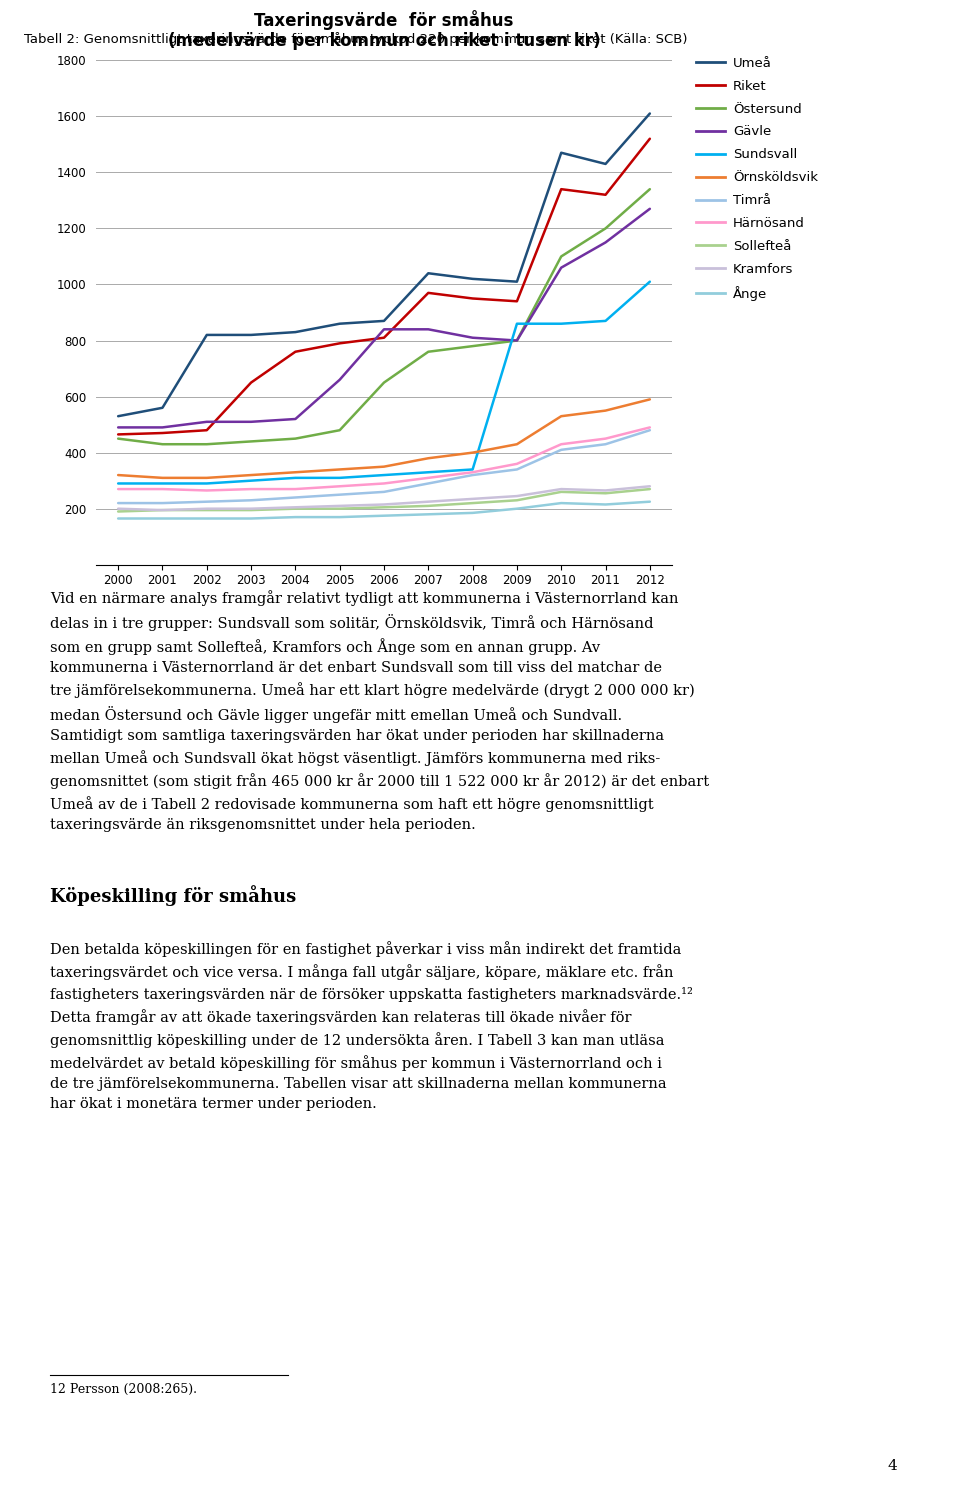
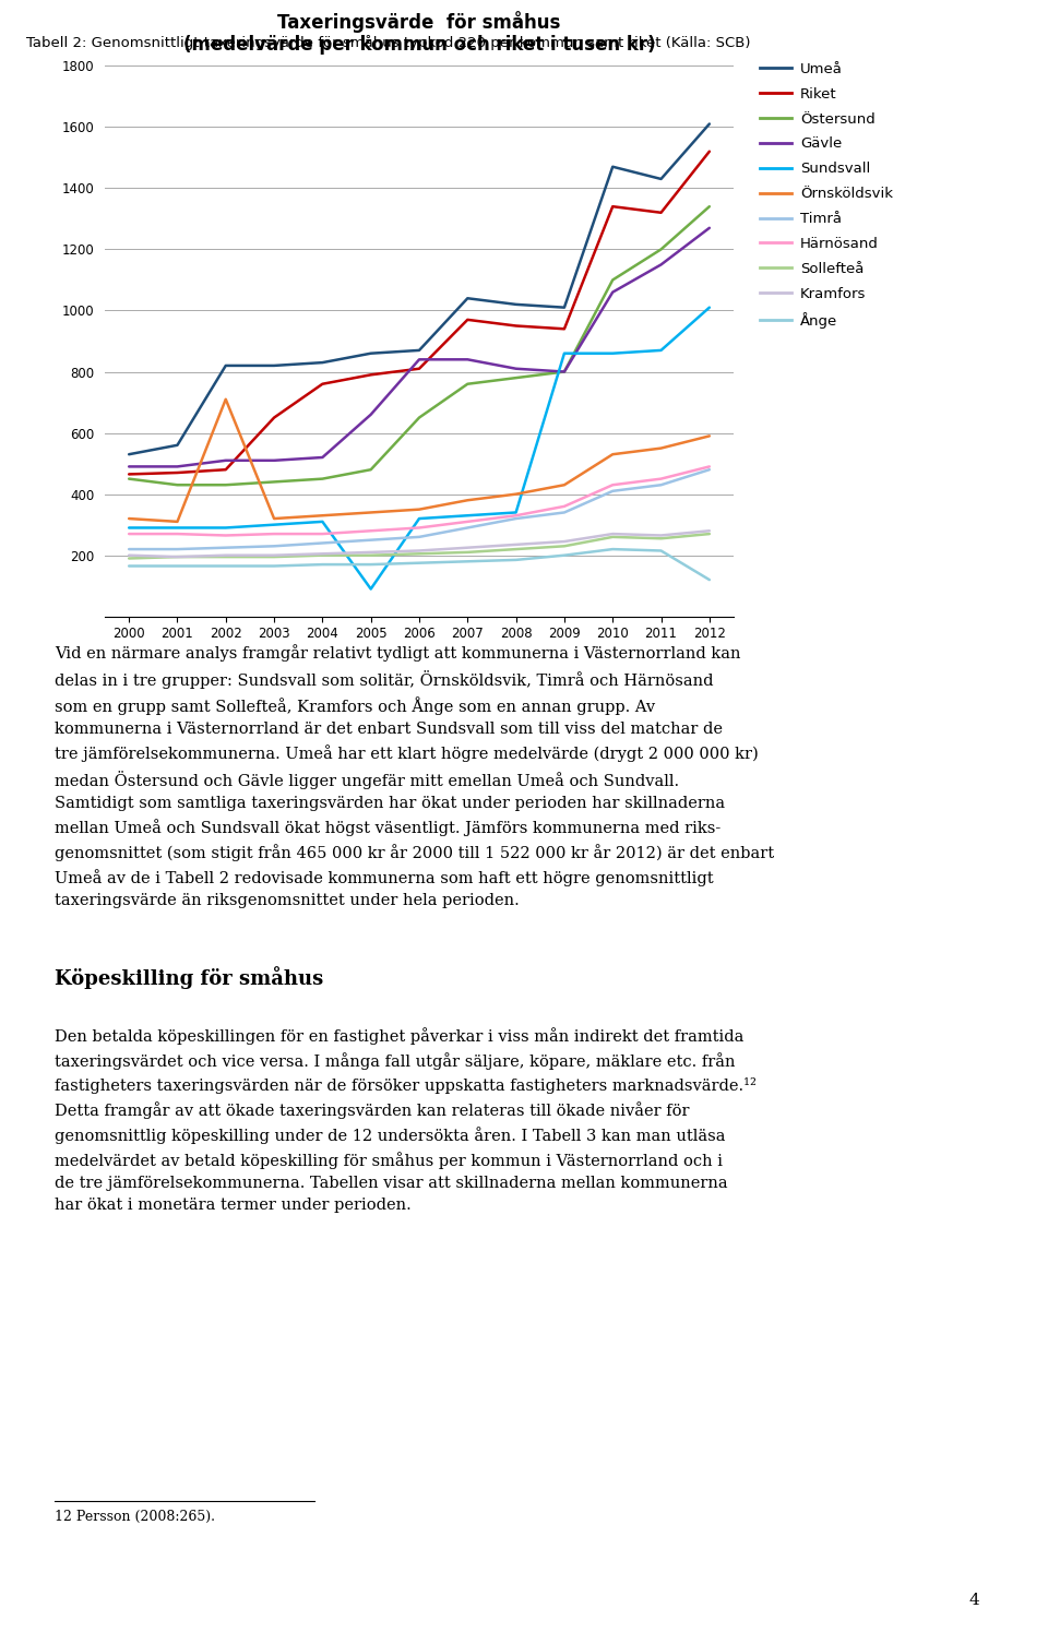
Örnsköldsvik/2002: 310 -> 710
Sundsvall/2005: 310 -> 90
Ånge/2012: 225 -> 120
